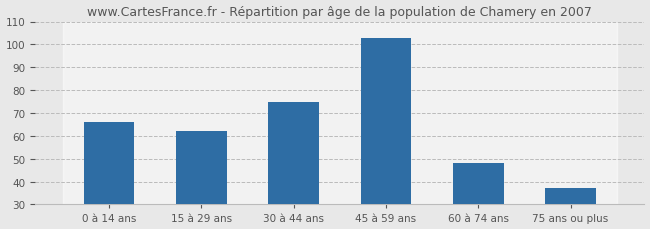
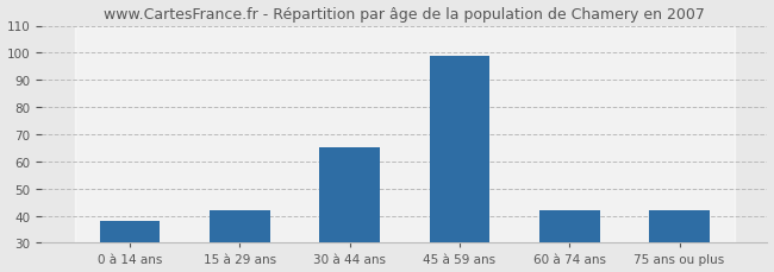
0 à 14 ans: 66 -> 38
15 à 29 ans: 62 -> 42
30 à 44 ans: 75 -> 65
45 à 59 ans: 103 -> 99
60 à 74 ans: 48 -> 42
75 ans ou plus: 37 -> 42
